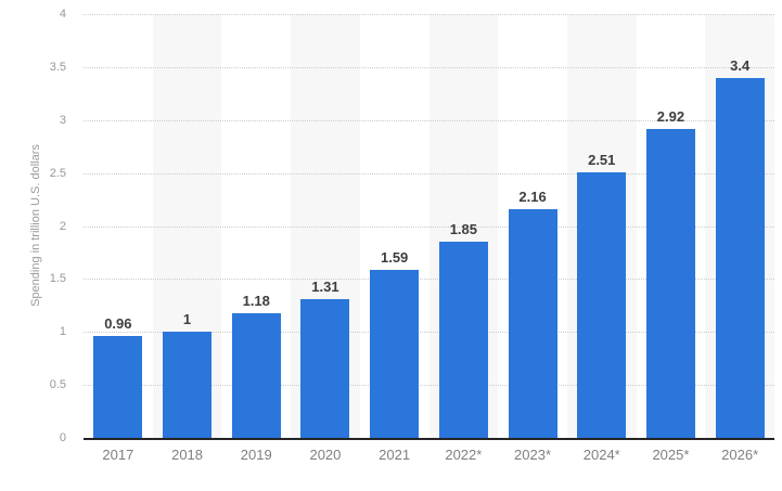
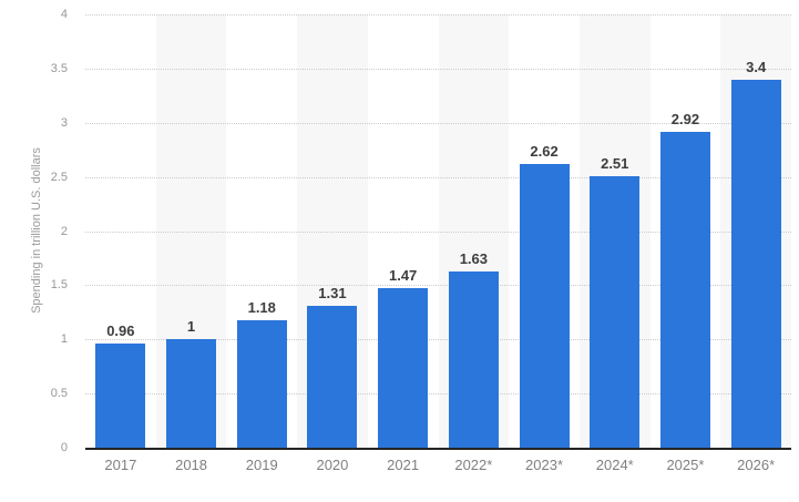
2021: 1.59 -> 1.47
2022*: 1.85 -> 1.63
2023*: 2.16 -> 2.62
